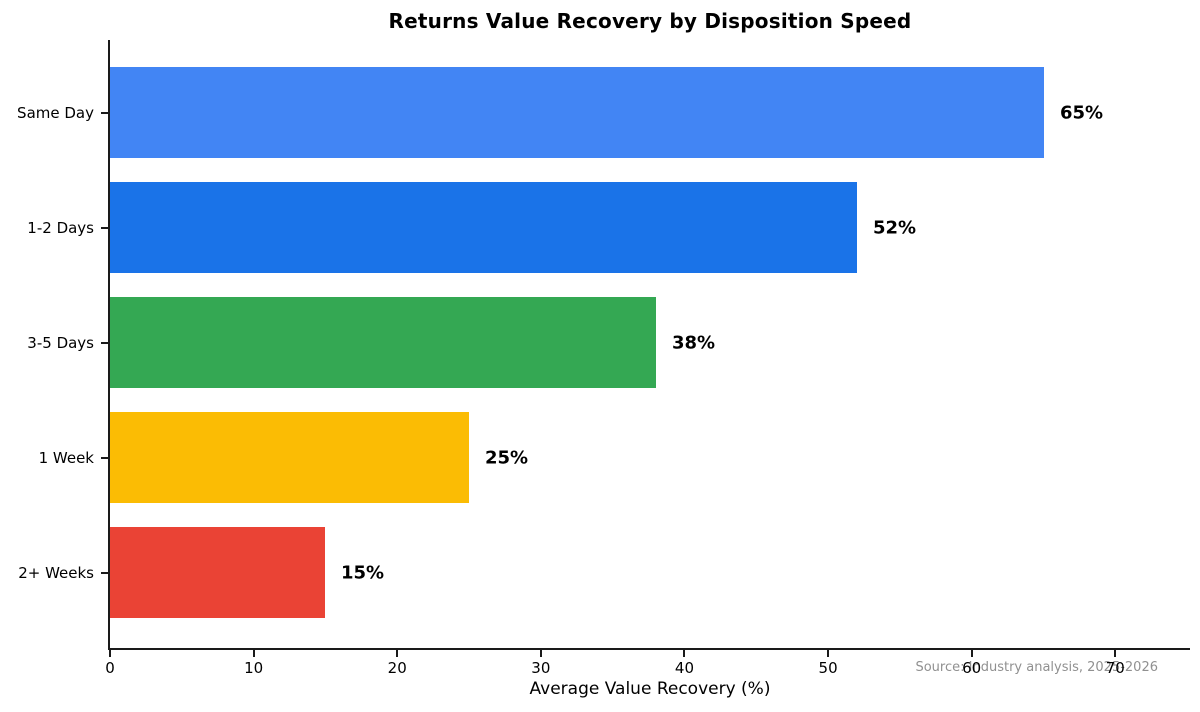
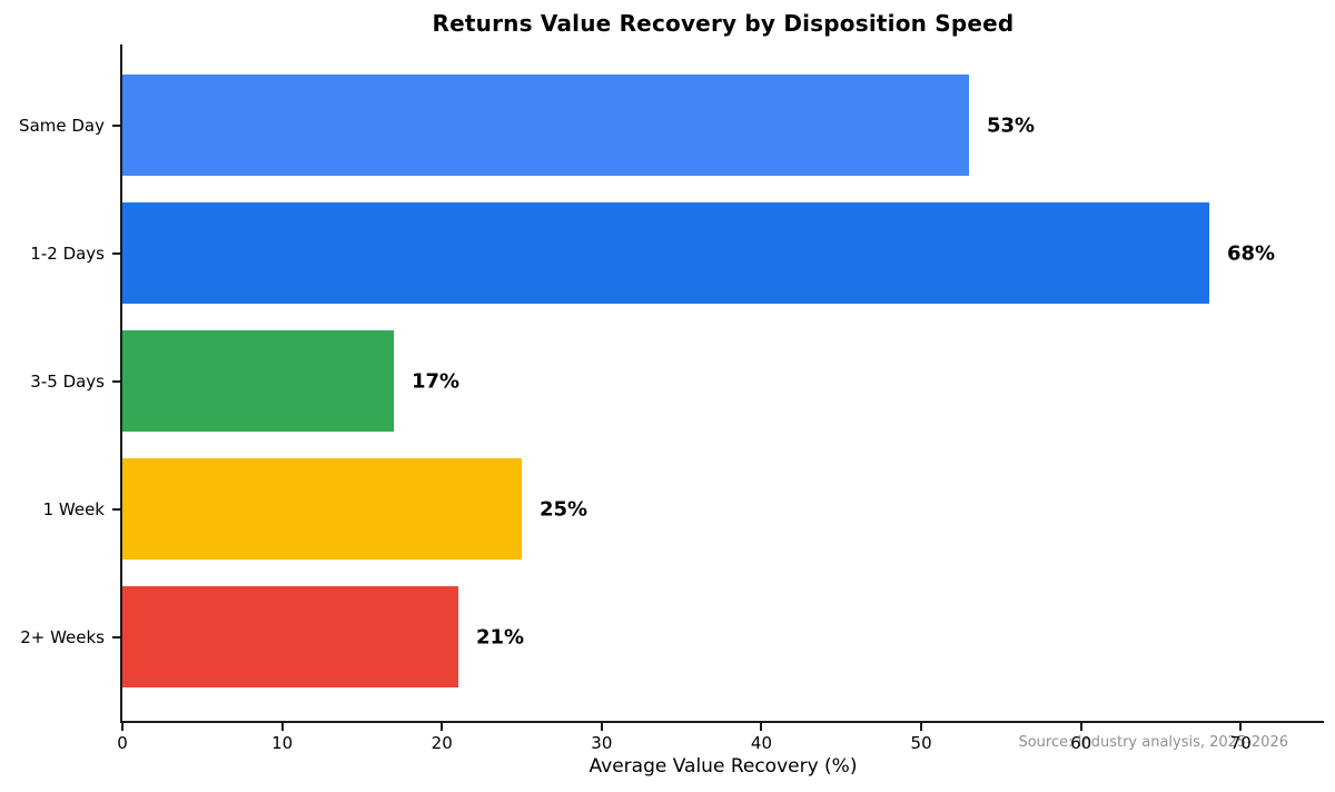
Same Day: 65% -> 53%
1-2 Days: 52% -> 68%
3-5 Days: 38% -> 17%
2+ Weeks: 15% -> 21%
